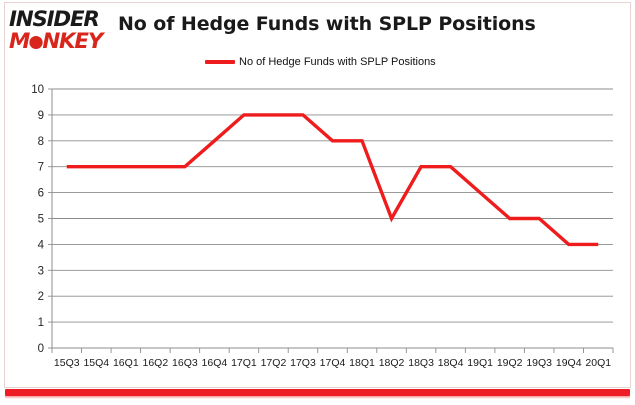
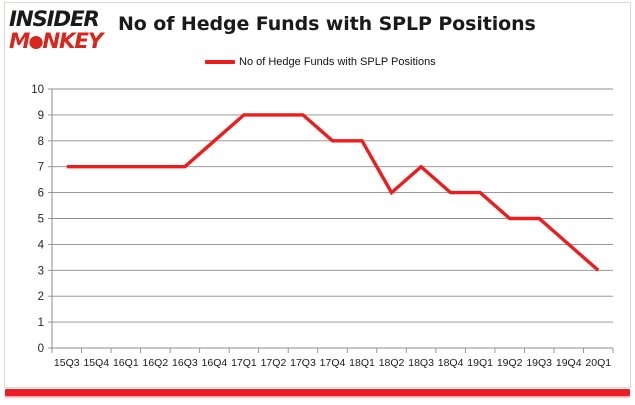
18Q2: 5 -> 6
18Q4: 7 -> 6
20Q1: 4 -> 3
